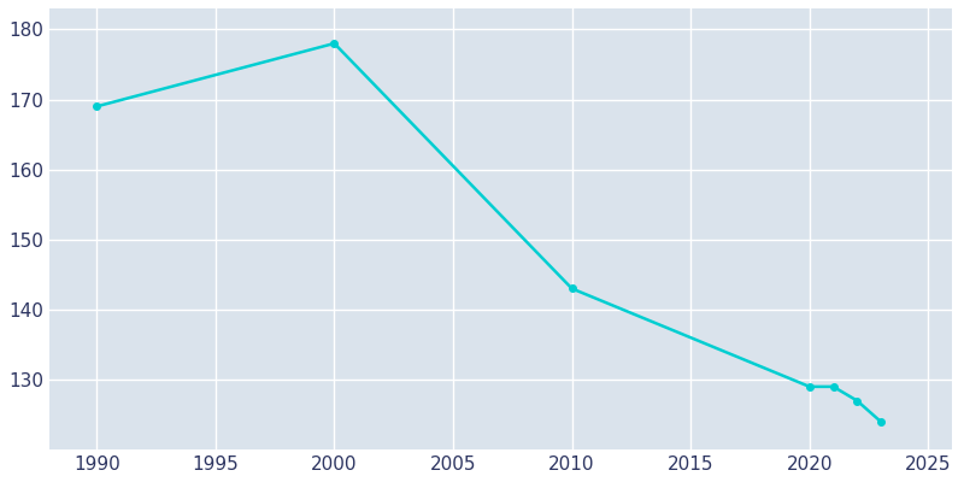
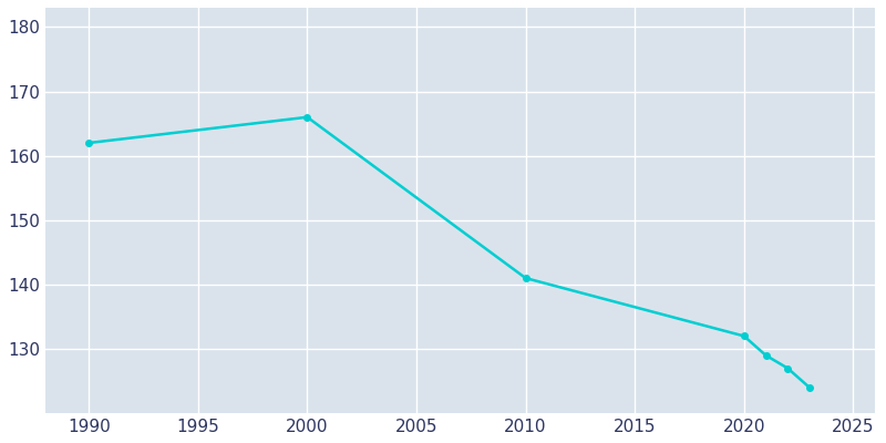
1990: 169 -> 162
2000: 178 -> 166
2010: 143 -> 141
2020: 129 -> 132
